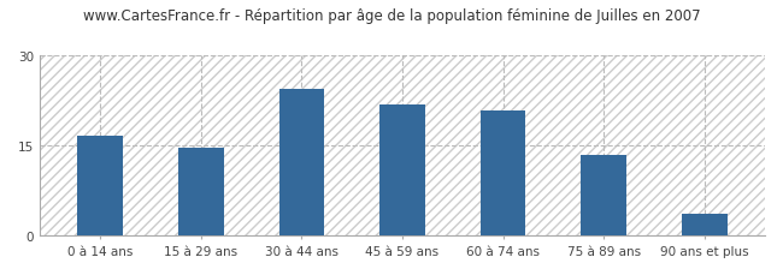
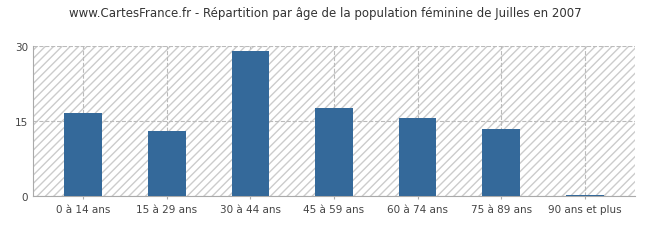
15 à 29 ans: 14.6 -> 13.0
30 à 44 ans: 24.4 -> 29.0
45 à 59 ans: 21.8 -> 17.5
60 à 74 ans: 20.8 -> 15.5
90 ans et plus: 3.6 -> 0.2
